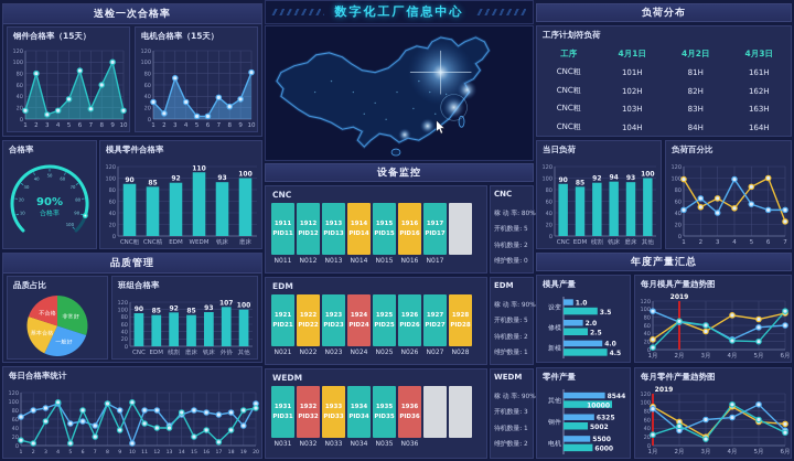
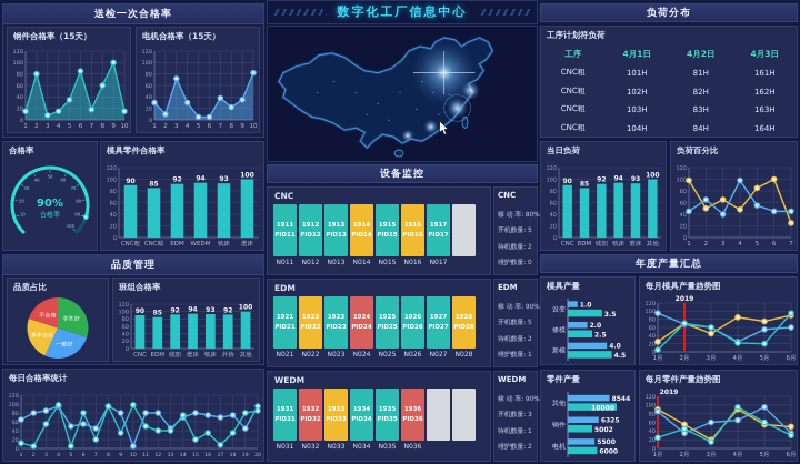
模具零件合格率/WEDM: 110 -> 94
班组合格率/磨床: 85 -> 94
班组合格率/外协: 107 -> 92
